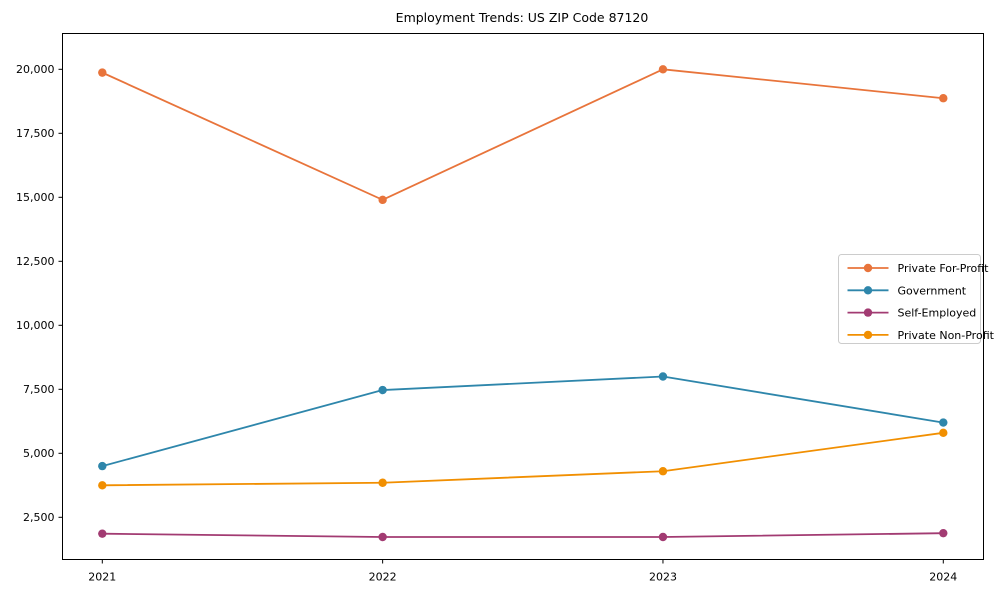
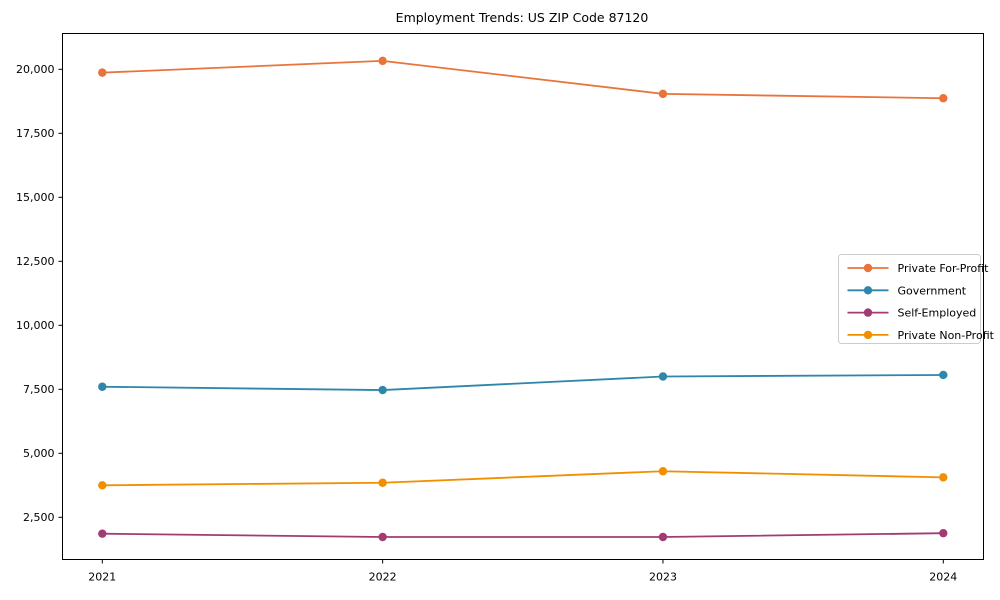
Government/2021: 4500 -> 7600
Private For-Profit/2022: 14900 -> 20300
Private For-Profit/2023: 20000 -> 19000
Government/2024: 6200 -> 8100
Private Non-Profit/2024: 5800 -> 4100
